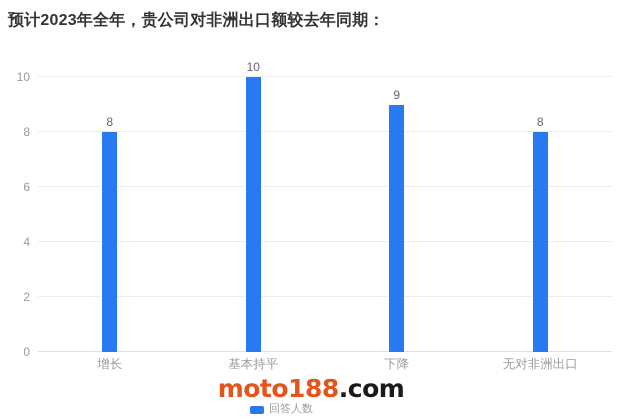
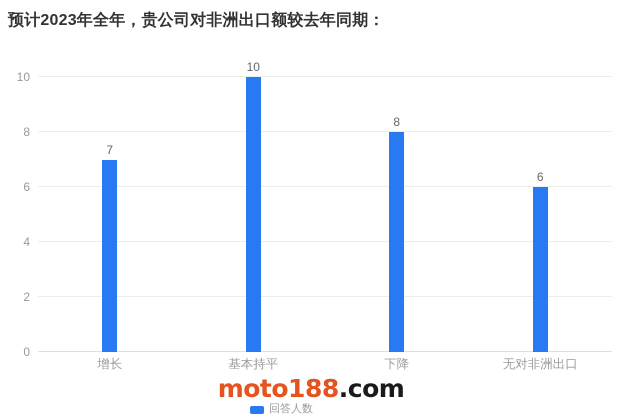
增长: 8 -> 7
下降: 9 -> 8
无对非洲出口: 8 -> 6
